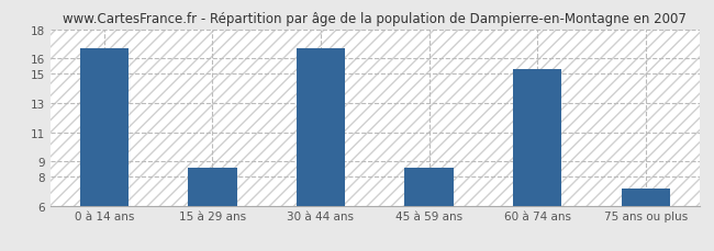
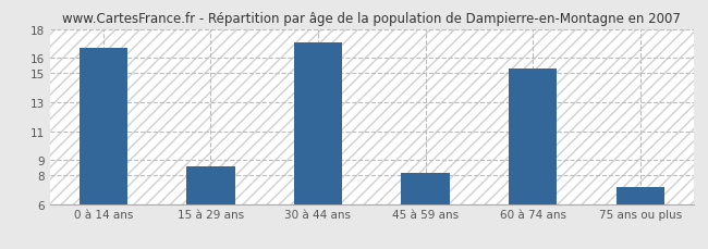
30 à 44 ans: 16.7 -> 17.1
45 à 59 ans: 8.6 -> 8.1
